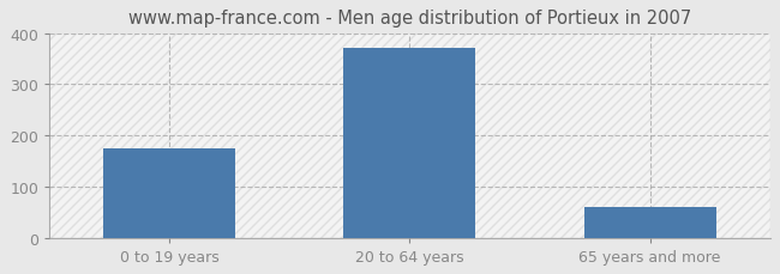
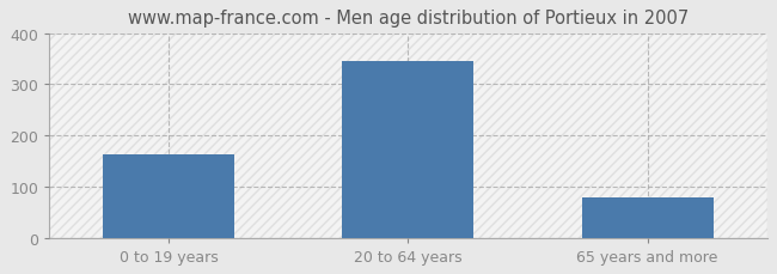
0 to 19 years: 175 -> 163
20 to 64 years: 370 -> 345
65 years and more: 60 -> 78
